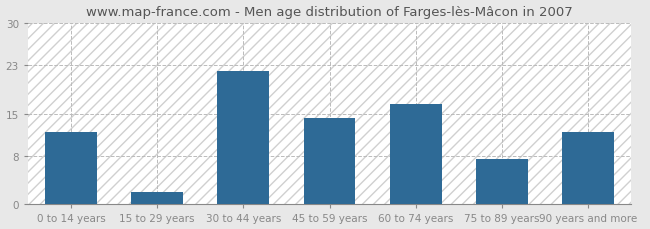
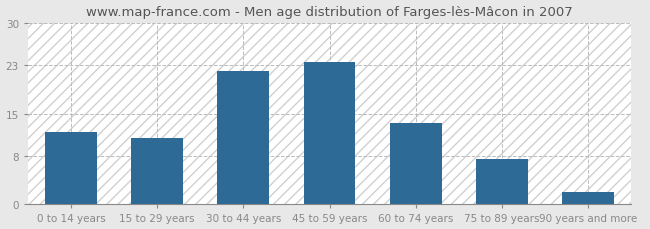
15 to 29 years: 2.0 -> 11.0
45 to 59 years: 14.2 -> 23.5
60 to 74 years: 16.6 -> 13.5
90 years and more: 12.0 -> 2.0
